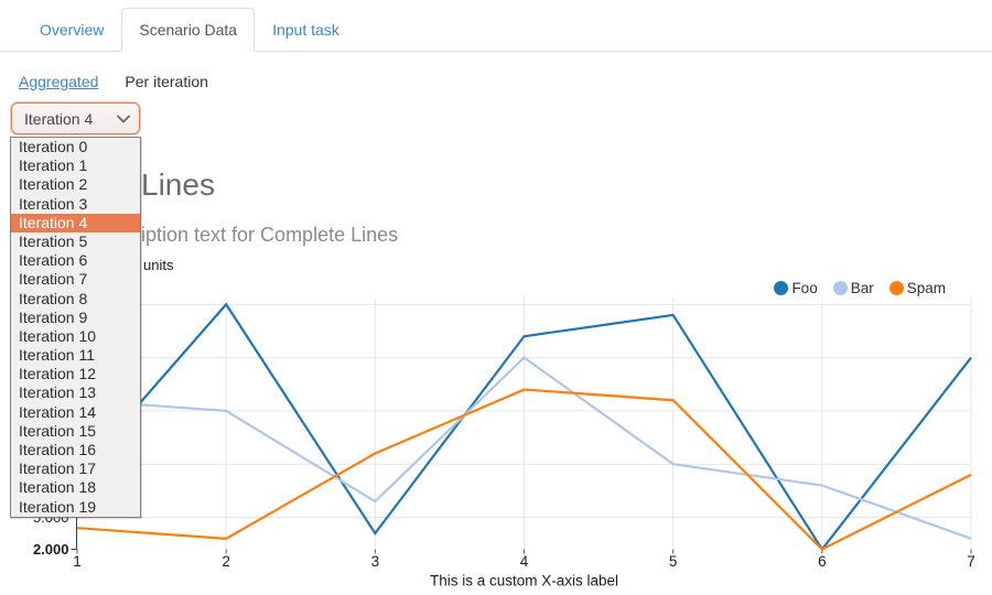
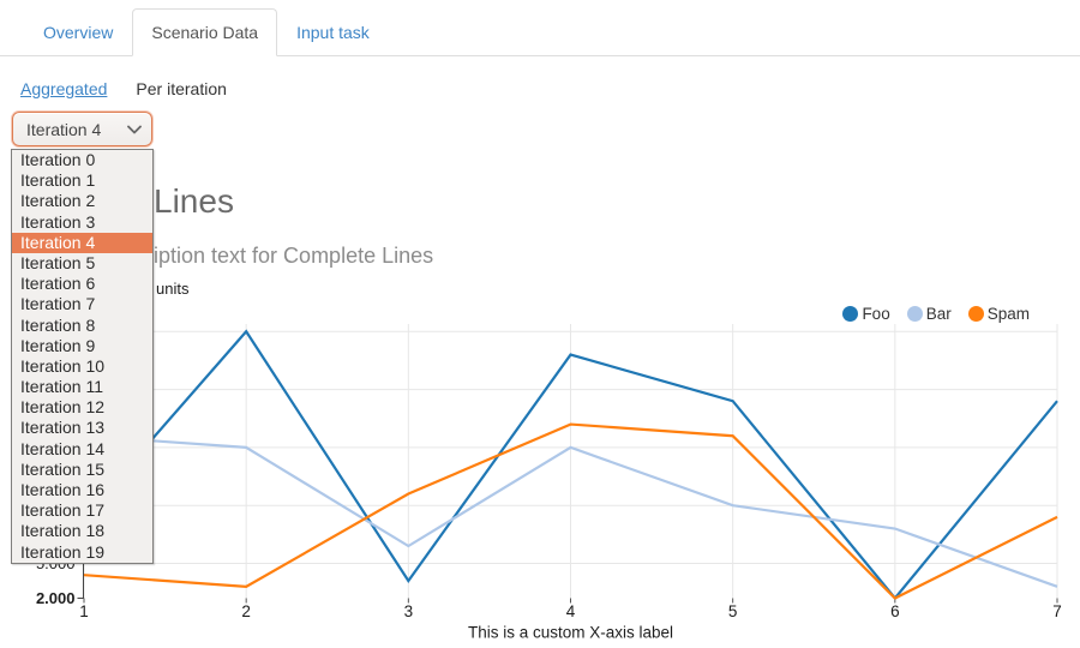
Foo/4: 22 -> 23
Bar/4: 20 -> 15
Foo/5: 24 -> 19
Foo/7: 20 -> 19
